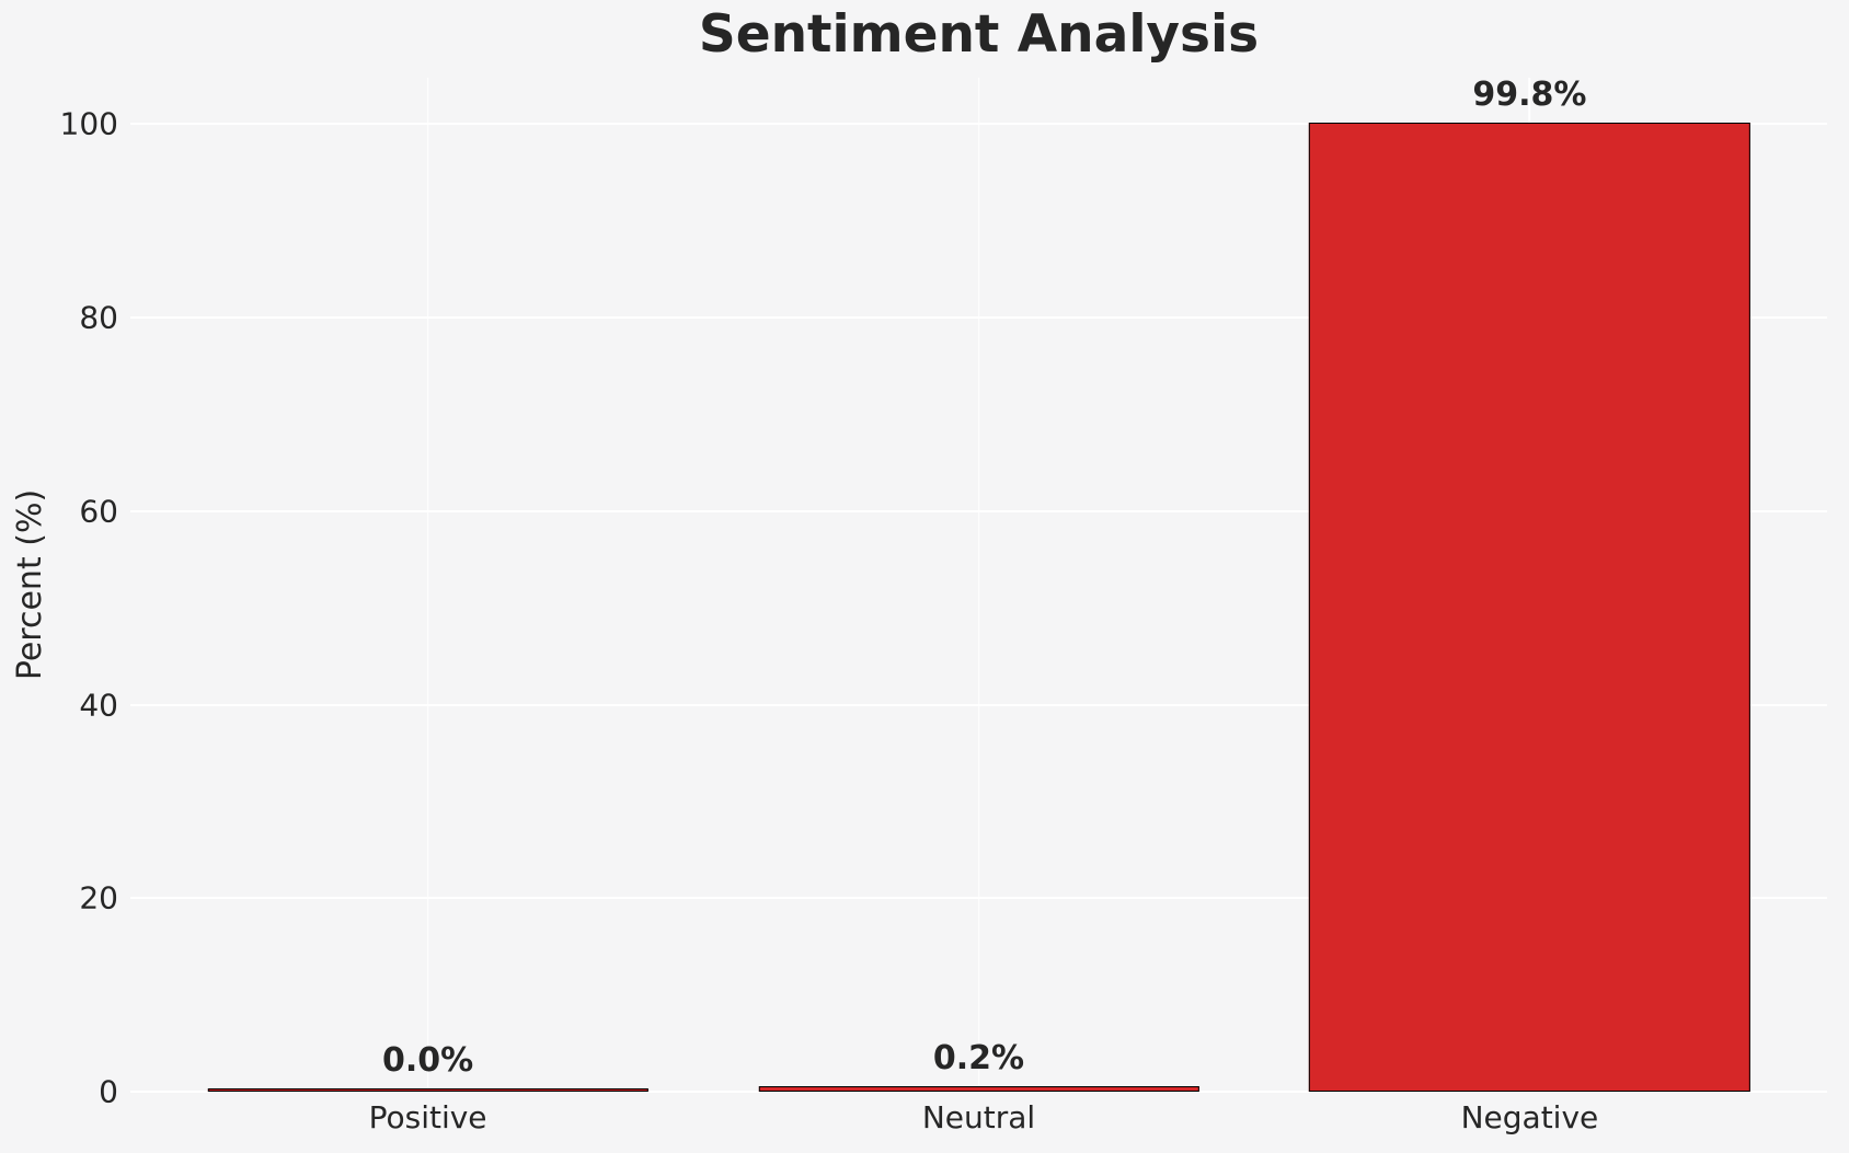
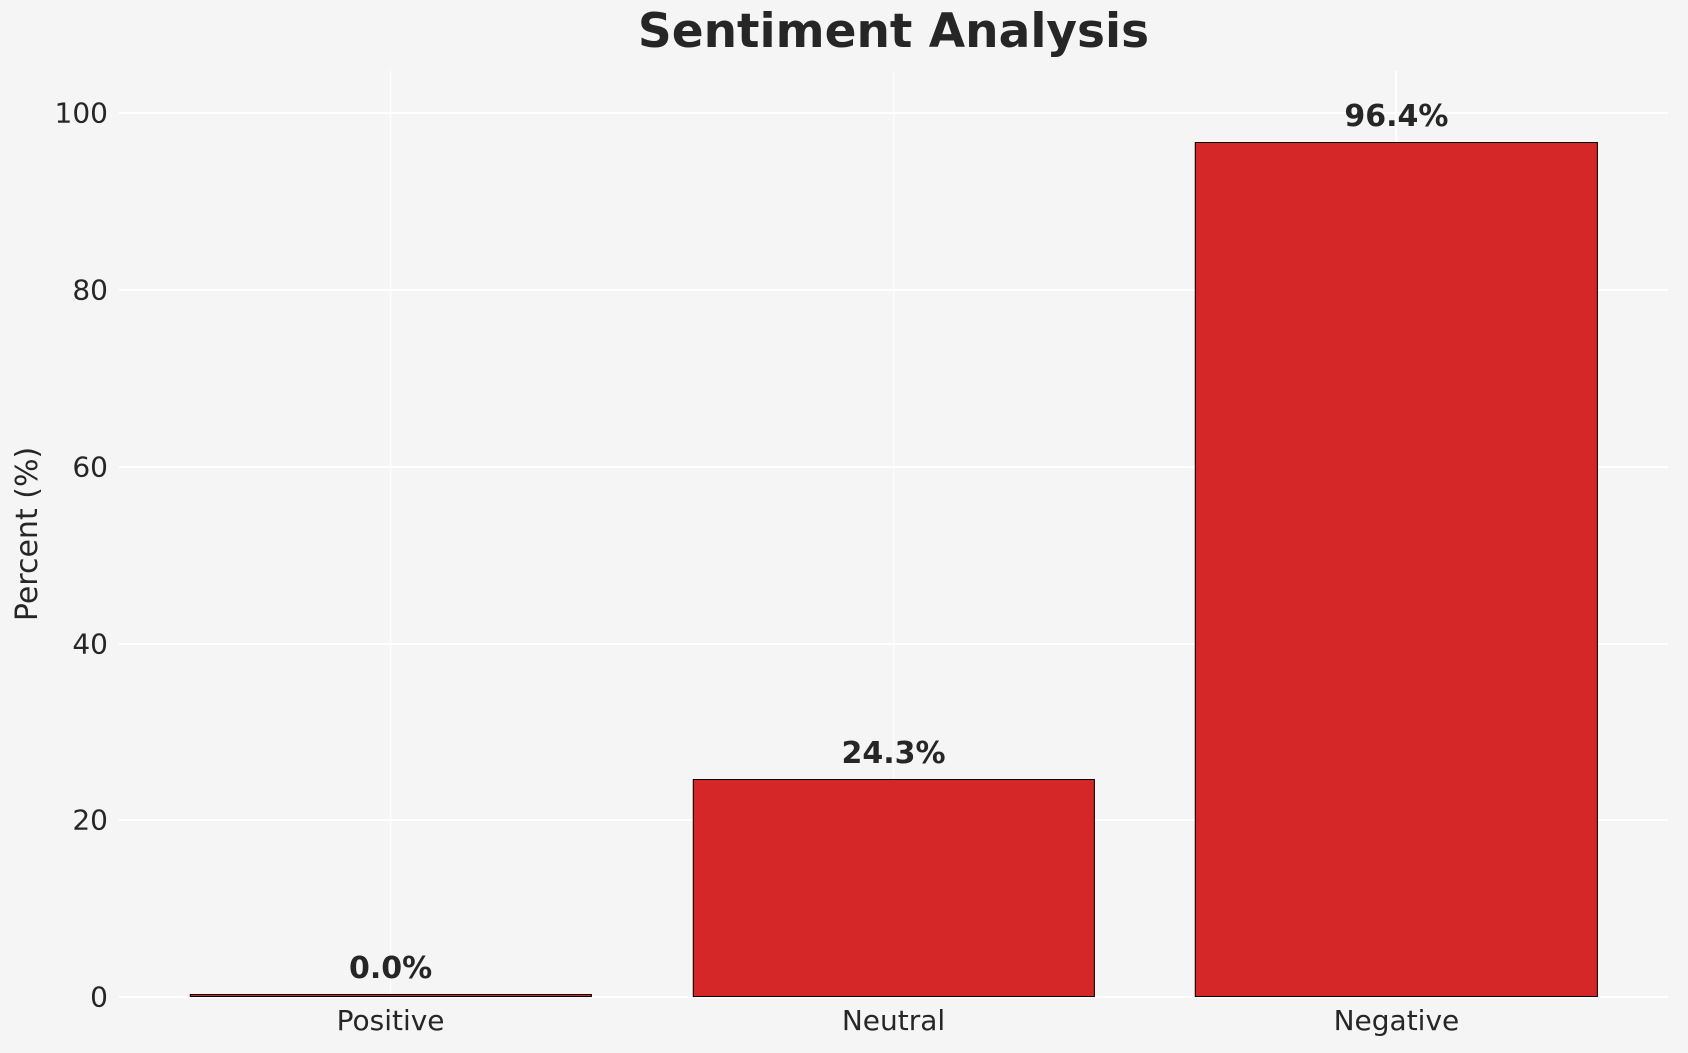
Neutral: 0.2% -> 24.3%
Negative: 99.8% -> 96.4%
